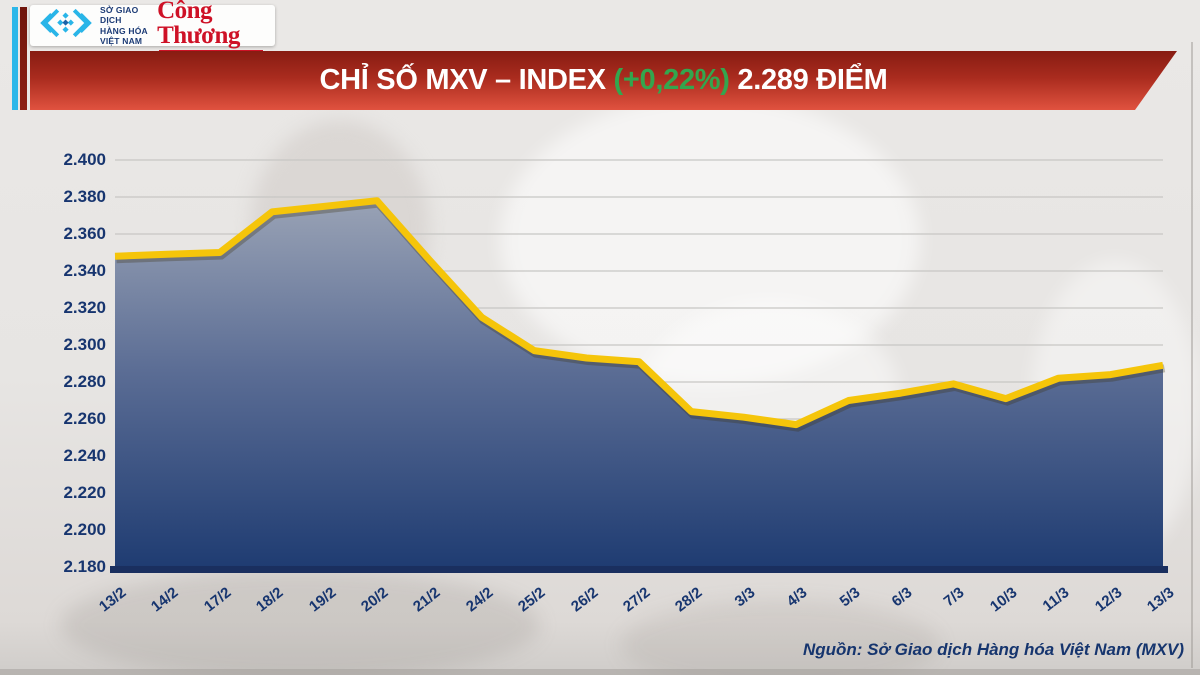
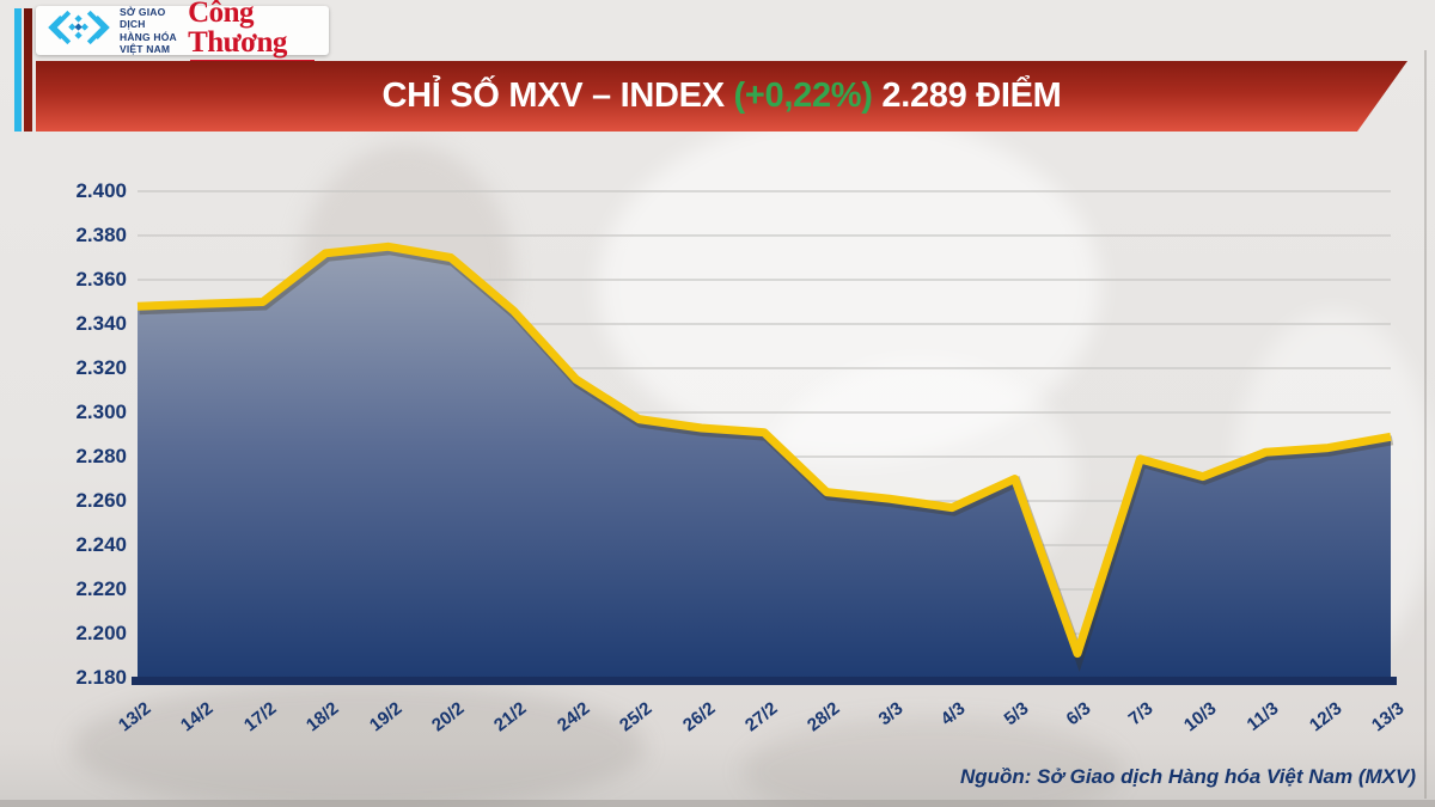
20/2: 2378 -> 2370
6/3: 2274 -> 2191
